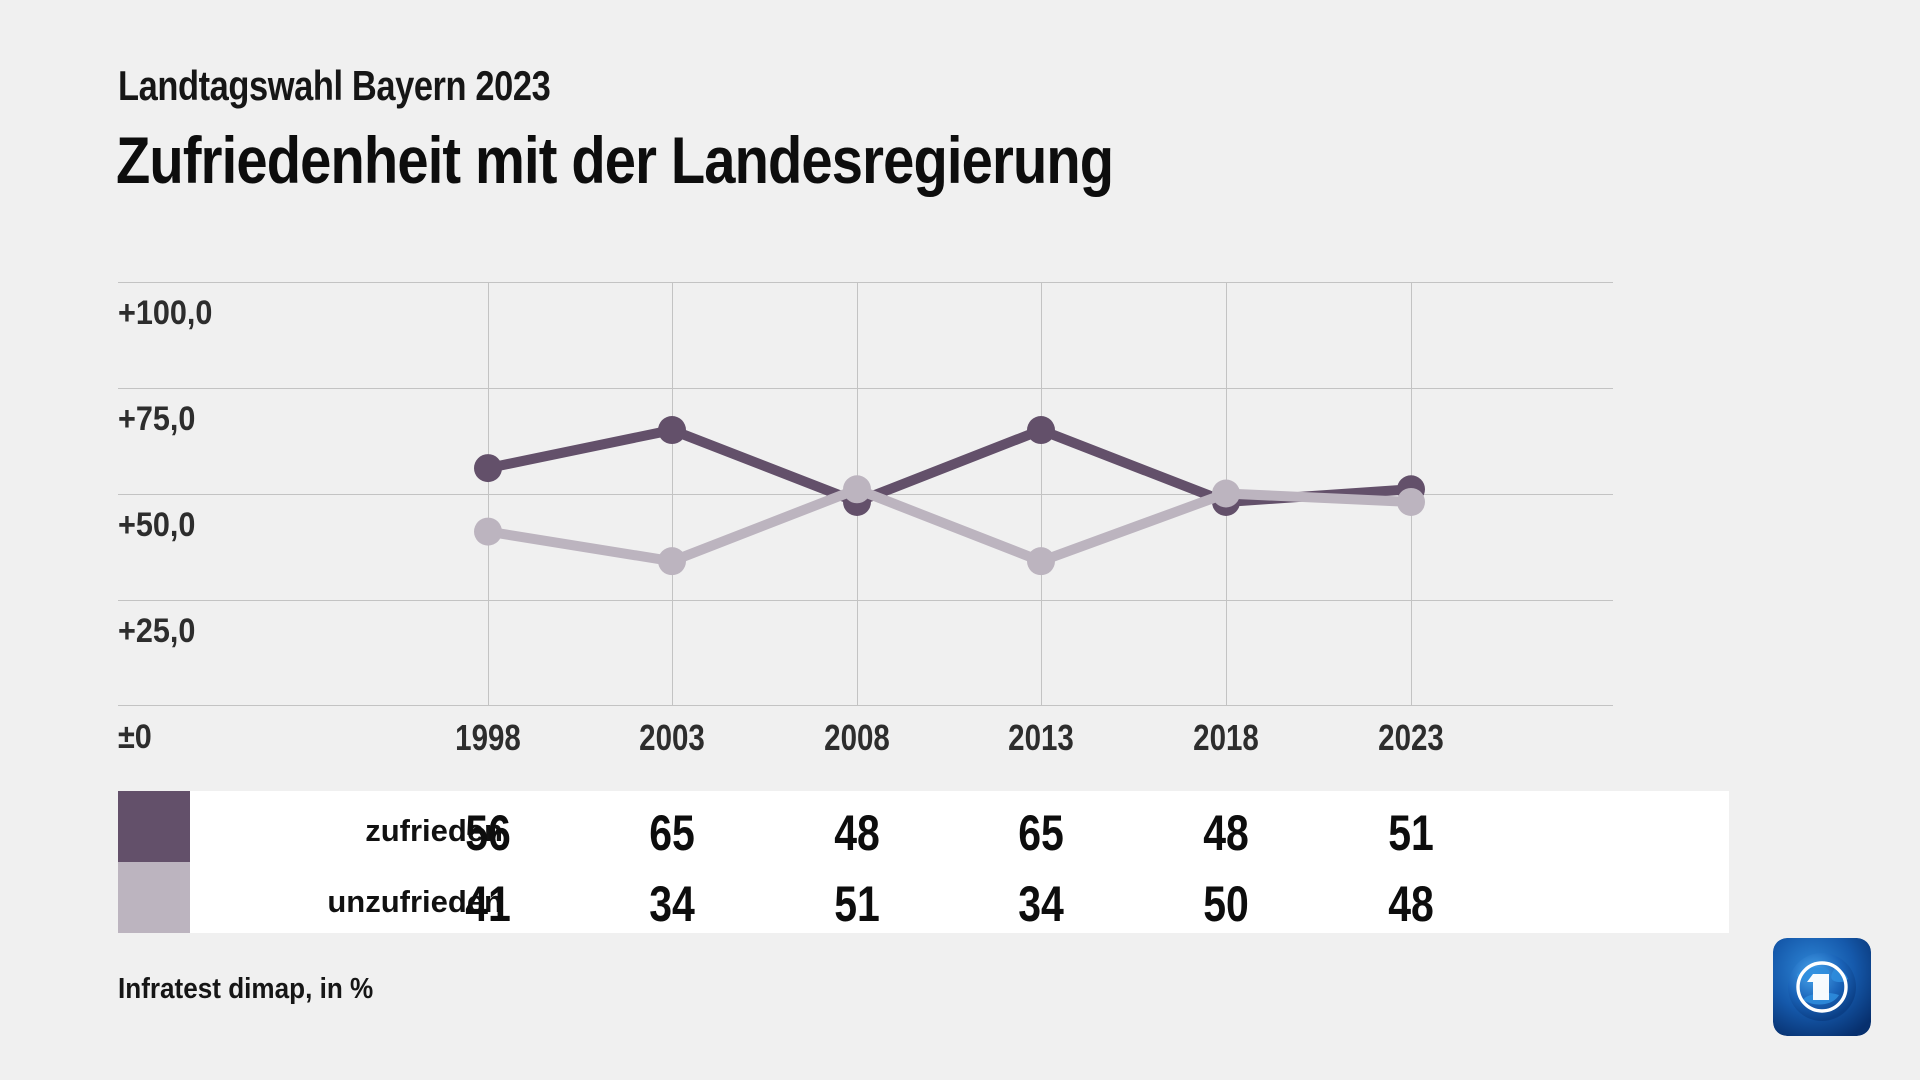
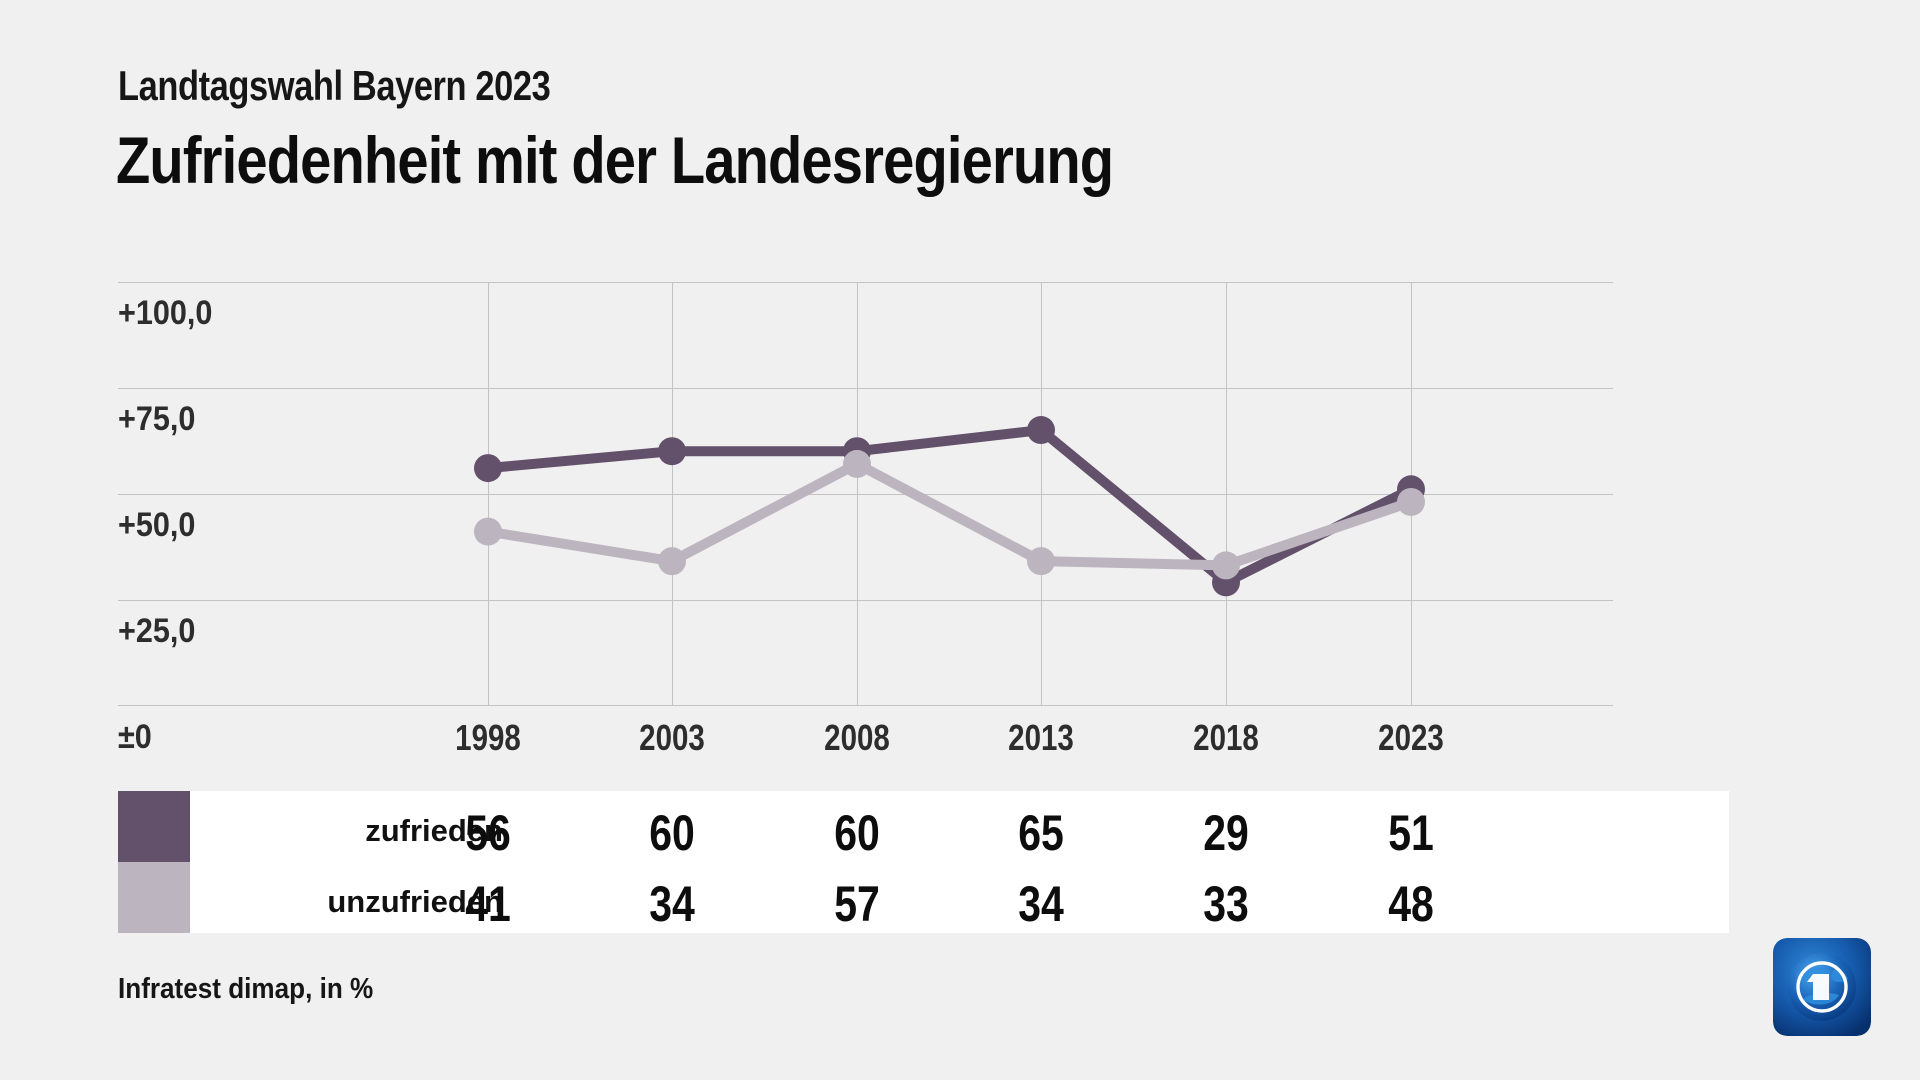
zufrieden/2003: 65 -> 60
zufrieden/2008: 48 -> 60
unzufrieden/2008: 51 -> 57
zufrieden/2018: 48 -> 29
unzufrieden/2018: 50 -> 33
